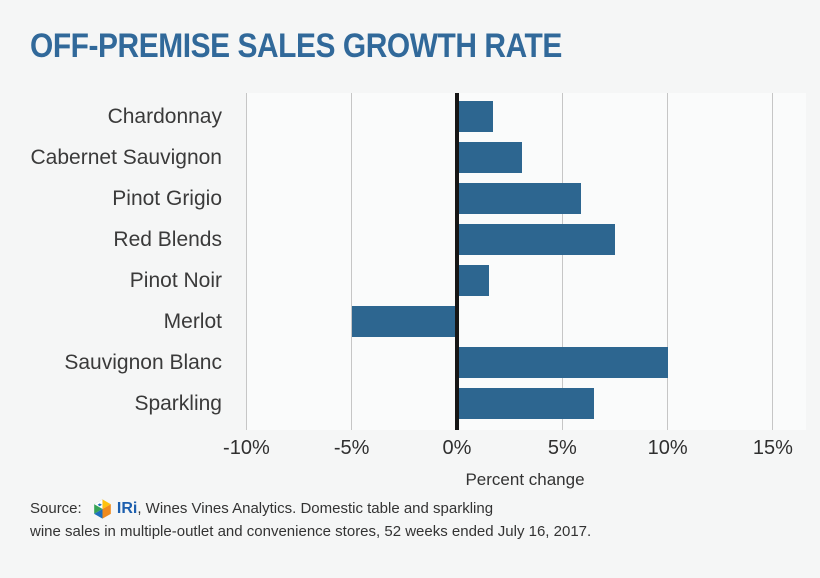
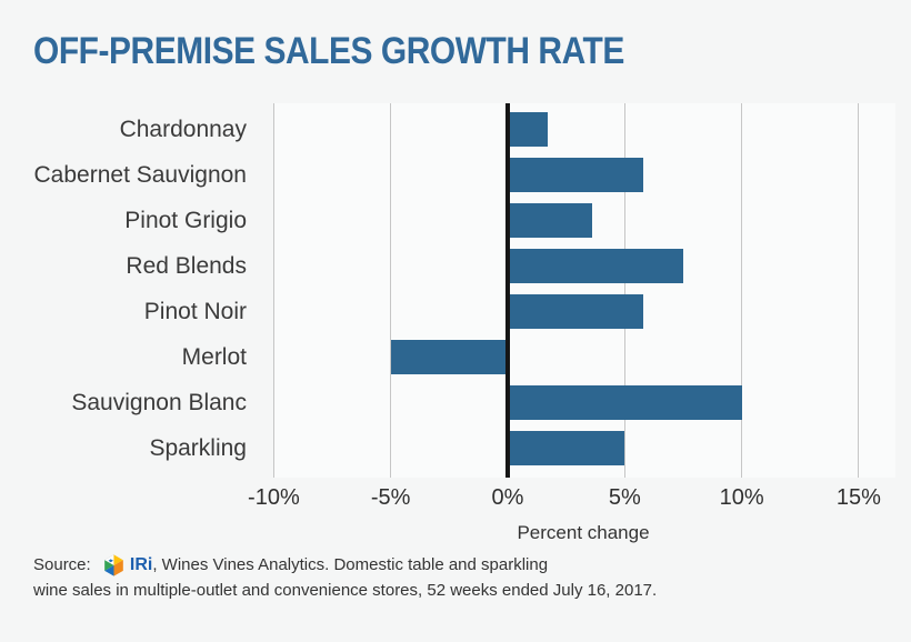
Cabernet Sauvignon: 3.1% -> 5.8%
Pinot Grigio: 5.9% -> 3.6%
Pinot Noir: 1.5% -> 5.8%
Sparkling: 6.5% -> 5.0%
